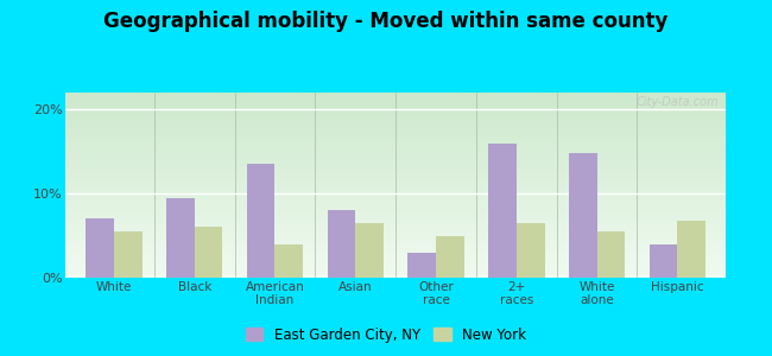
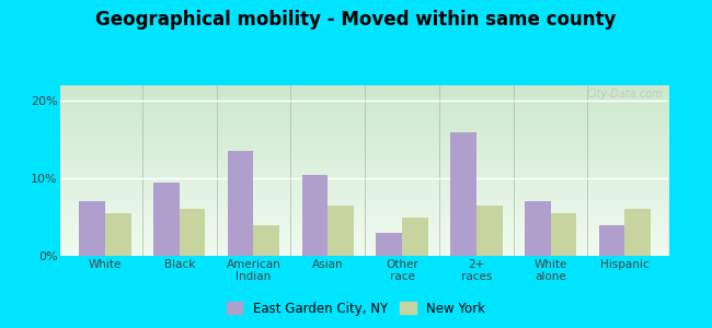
East Garden City, NY/Asian: 8.0% -> 10.5%
East Garden City, NY/White alone: 14.8% -> 7.0%
New York/Hispanic: 6.8% -> 6.0%
